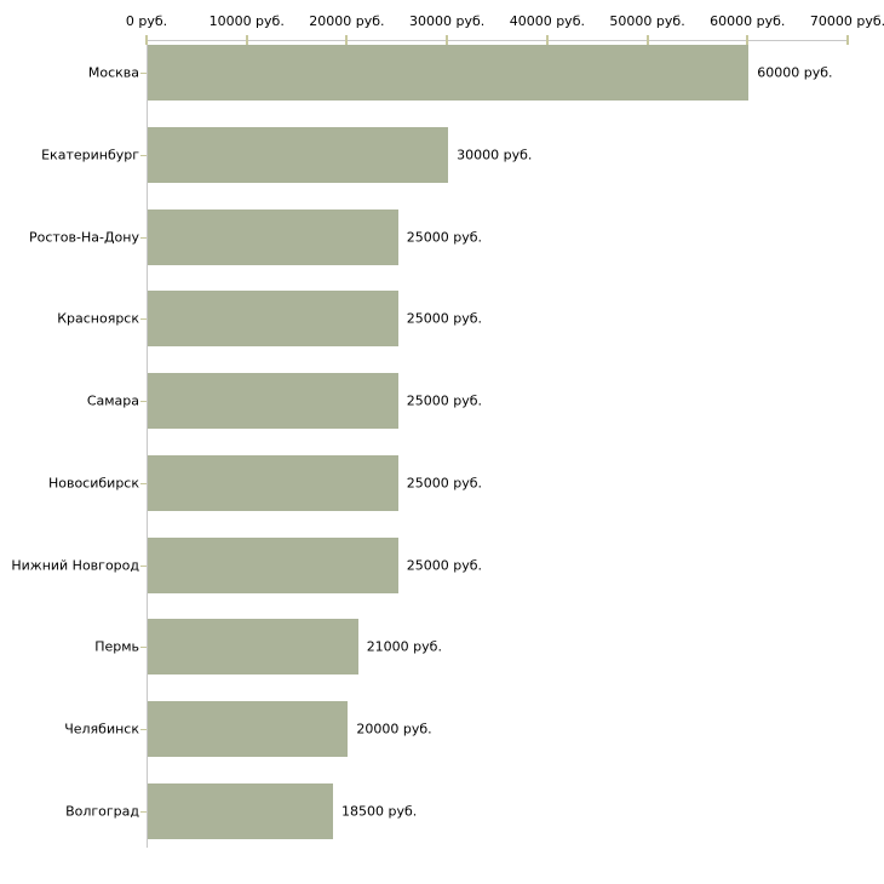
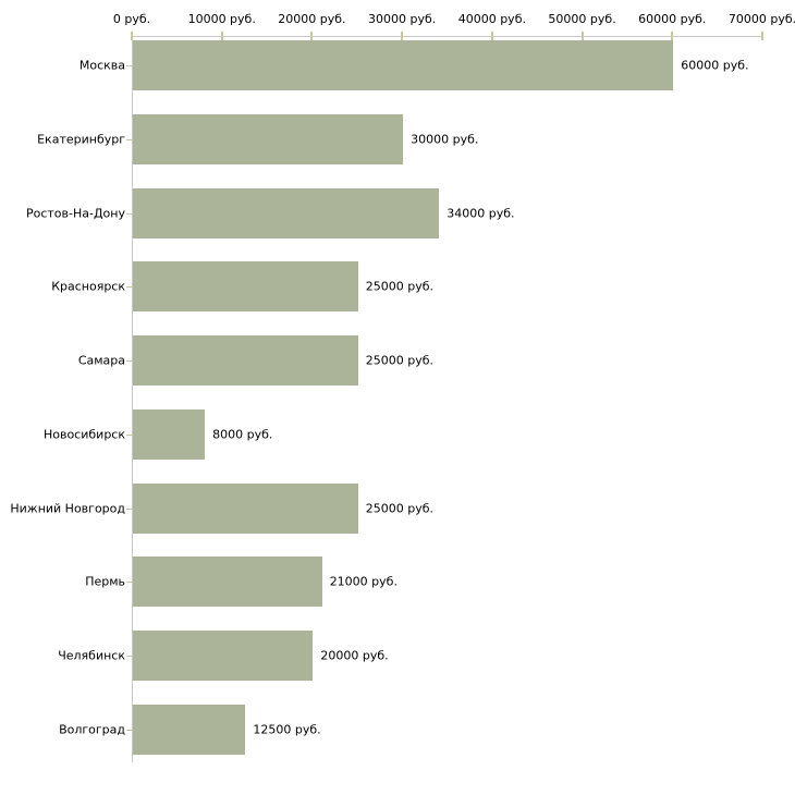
Ростов-На-Дону: 25000 -> 34000
Новосибирск: 25000 -> 8000
Волгоград: 18500 -> 12500
